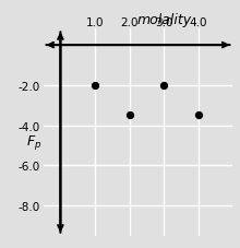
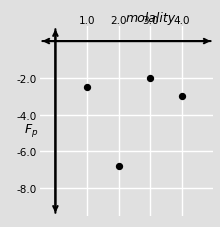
1.0: -2.0 -> -2.5
2.0: -3.5 -> -6.8
4.0: -3.5 -> -3.0
